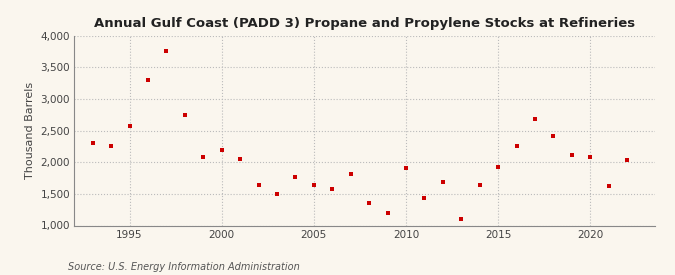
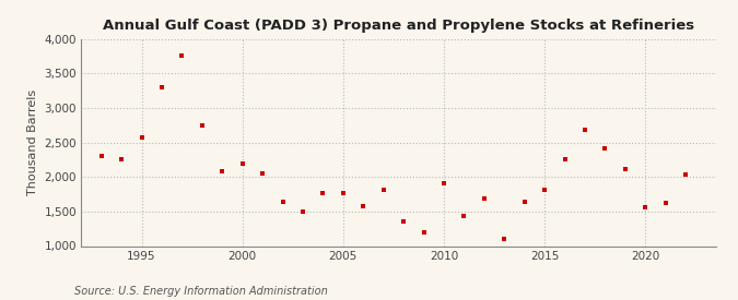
2005: 1,640 -> 1,760
2015: 1,920 -> 1,820
2020: 2,080 -> 1,560
